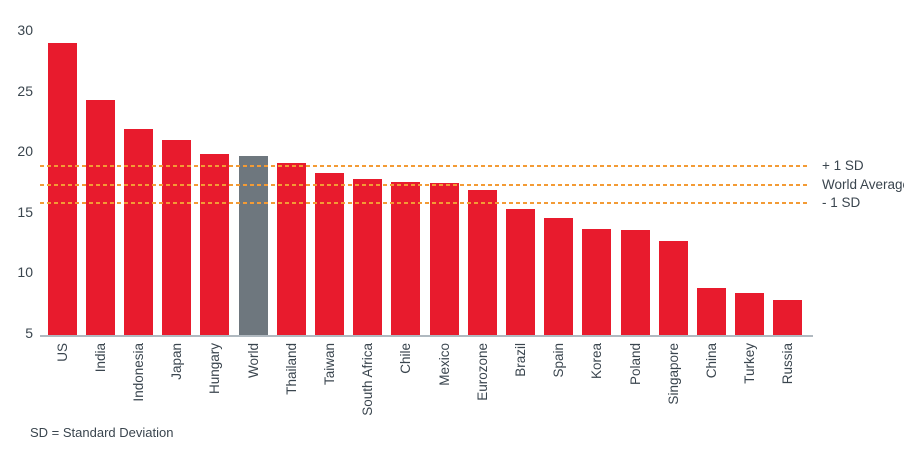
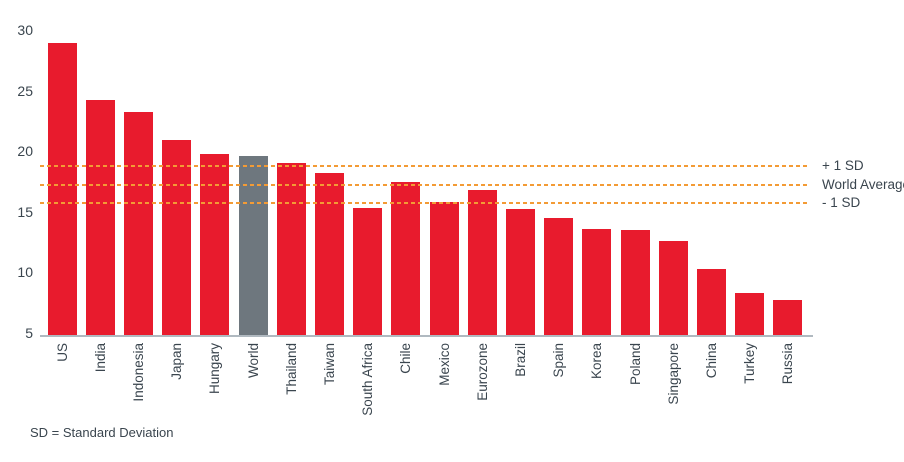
Indonesia: 21.8 -> 23.2
South Africa: 17.7 -> 15.3
Mexico: 17.4 -> 15.8
China: 8.7 -> 10.3
